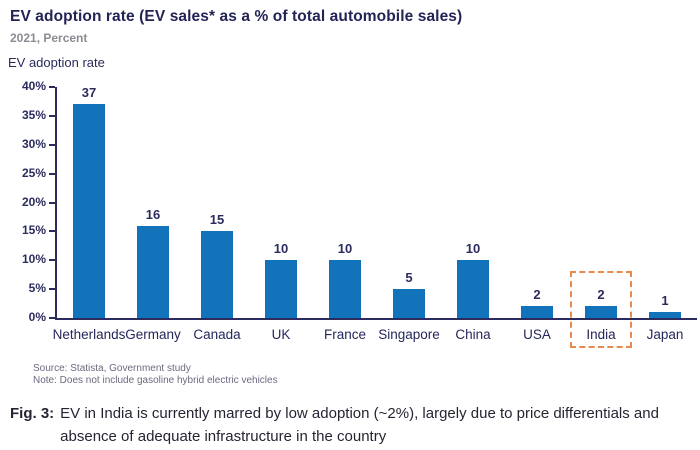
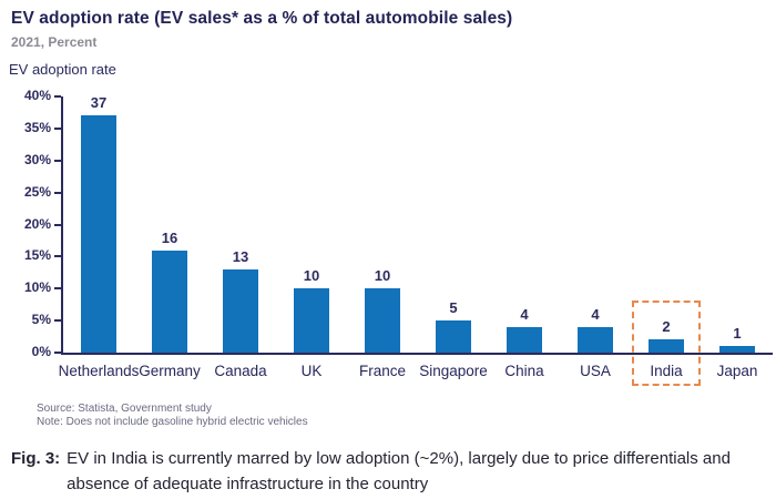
Canada: 15 -> 13
China: 10 -> 4
USA: 2 -> 4
